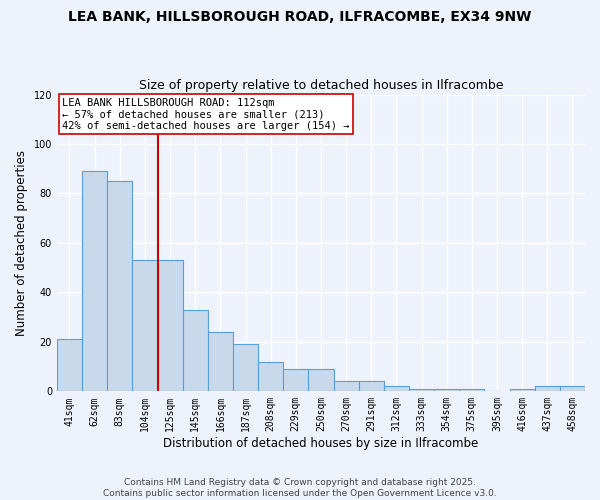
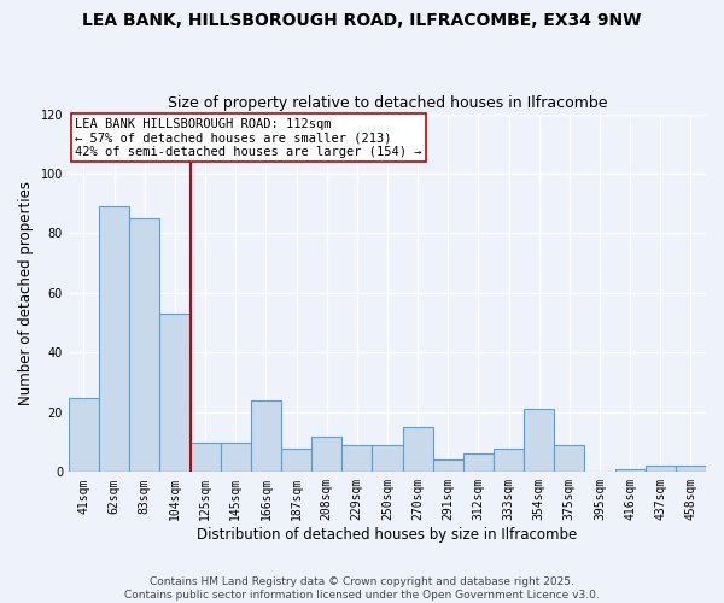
41sqm: 21 -> 25
125sqm: 53 -> 10
145sqm: 33 -> 10
187sqm: 19 -> 8
270sqm: 4 -> 15
312sqm: 2 -> 6
333sqm: 1 -> 8
354sqm: 1 -> 21
375sqm: 1 -> 9
